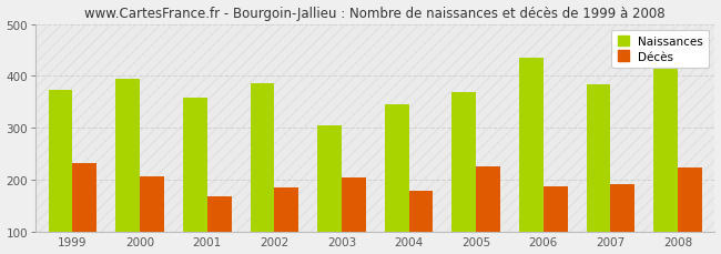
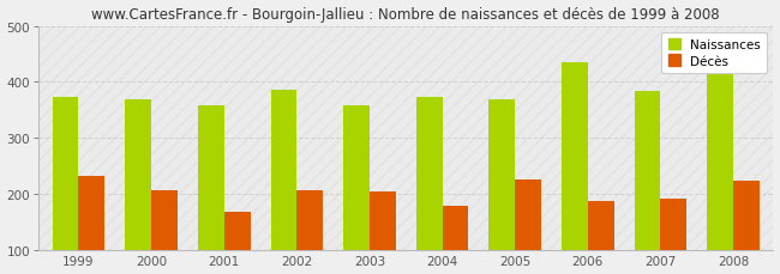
Naissances/2000: 395 -> 368
Décès/2002: 185 -> 207
Naissances/2003: 305 -> 358
Naissances/2004: 345 -> 373
